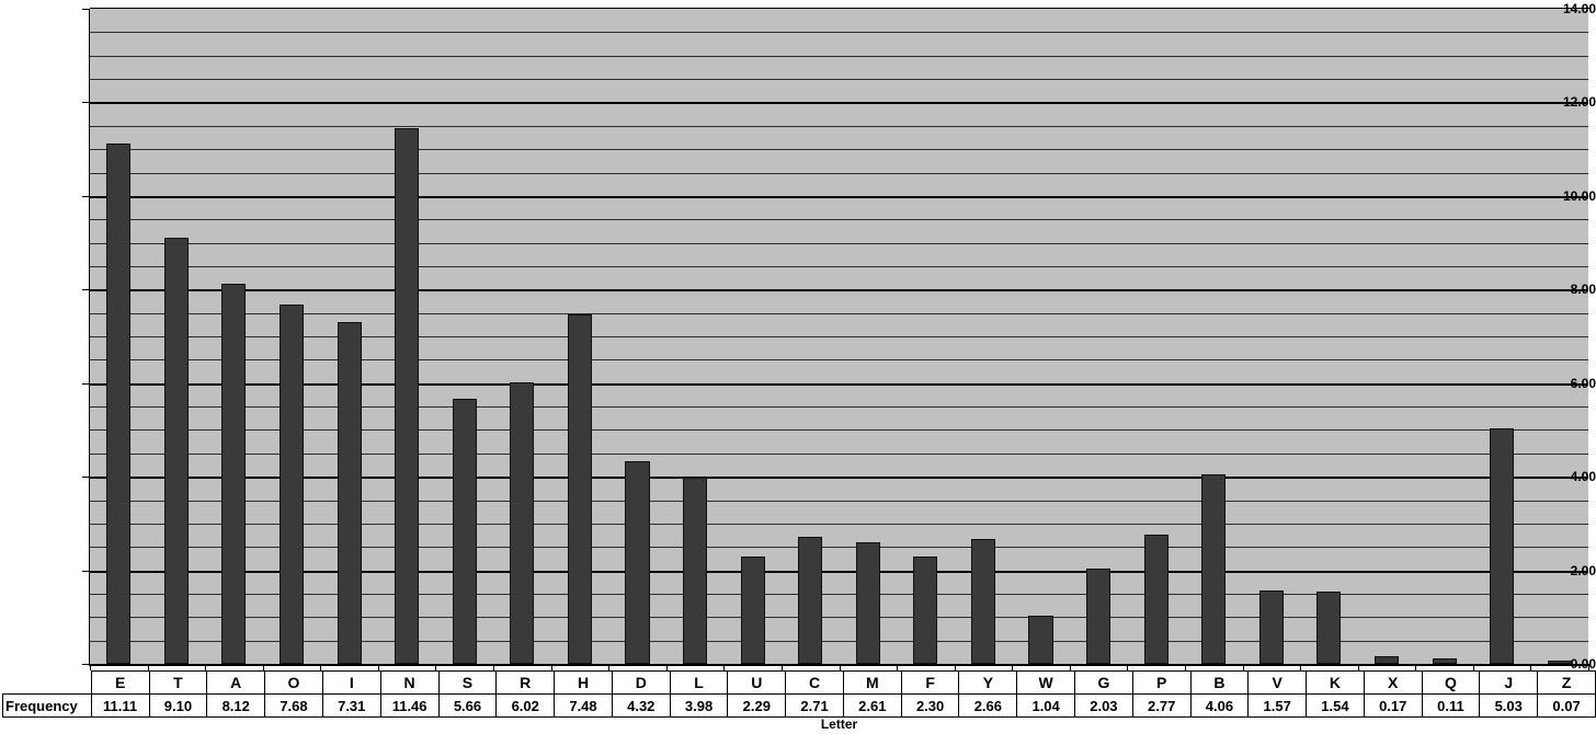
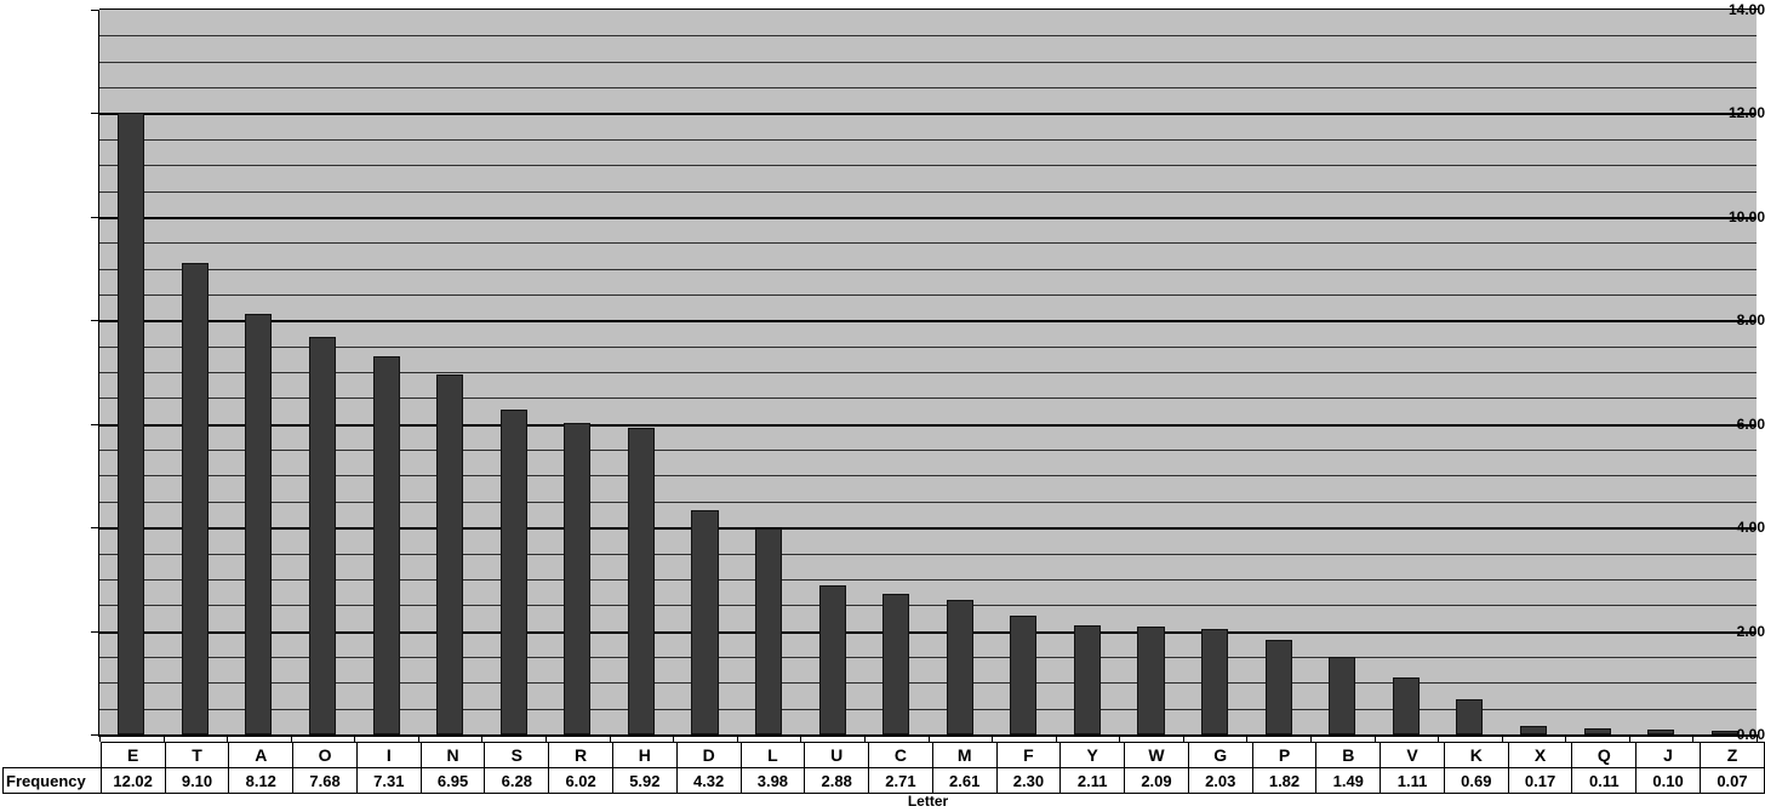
E: 11.11 -> 12.02
N: 11.46 -> 6.95
S: 5.66 -> 6.28
H: 7.48 -> 5.92
U: 2.29 -> 2.88
Y: 2.66 -> 2.11
W: 1.04 -> 2.09
P: 2.77 -> 1.82
B: 4.06 -> 1.49
V: 1.57 -> 1.11
K: 1.54 -> 0.69
J: 5.03 -> 0.10
